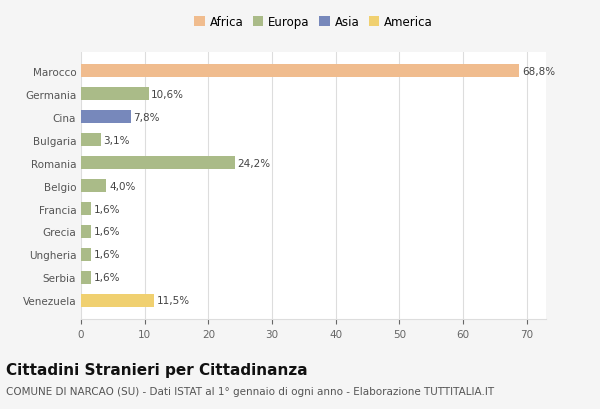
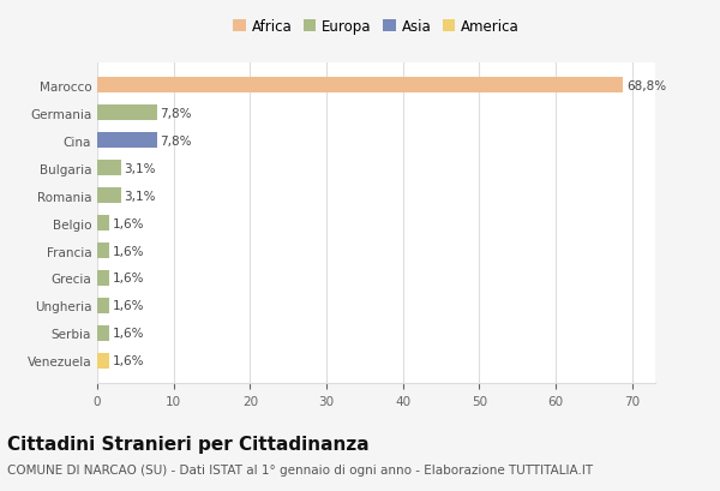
Germania: 10,6% -> 7,8%
Romania: 24,2% -> 3,1%
Belgio: 4,0% -> 1,6%
Venezuela: 11,5% -> 1,6%
